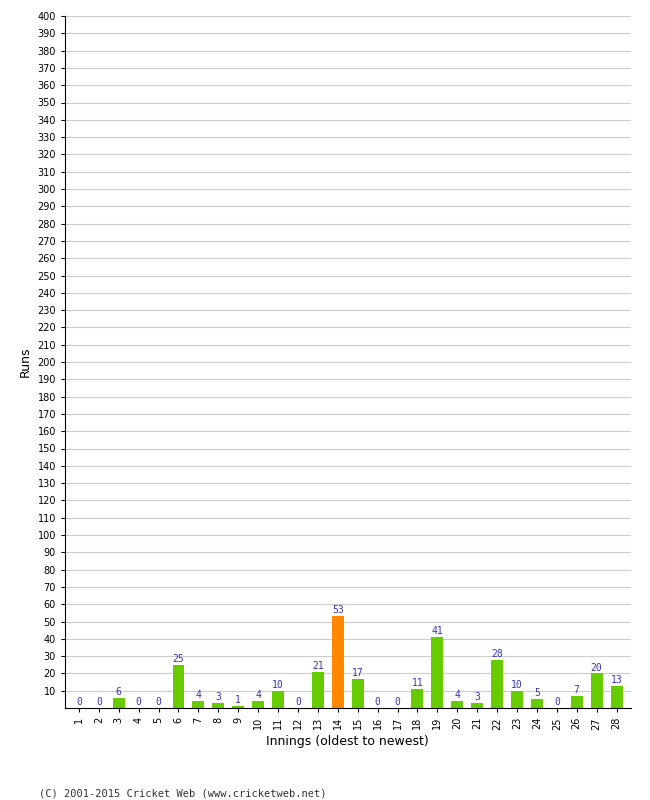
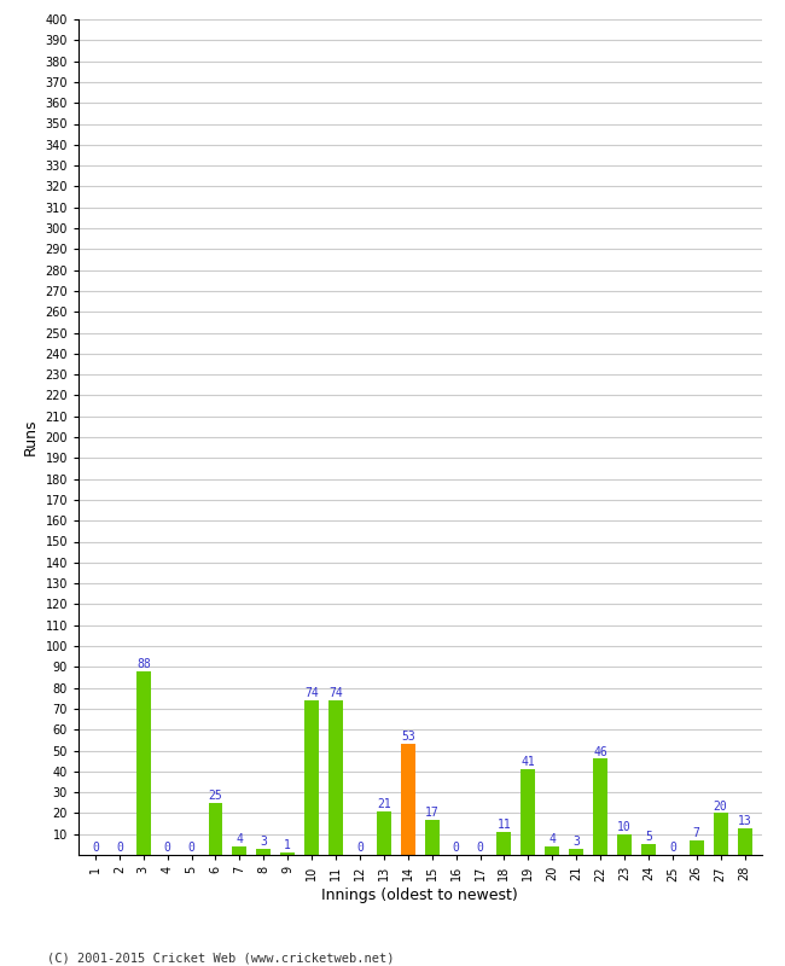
3: 6 -> 88
10: 4 -> 74
11: 10 -> 74
22: 28 -> 46
